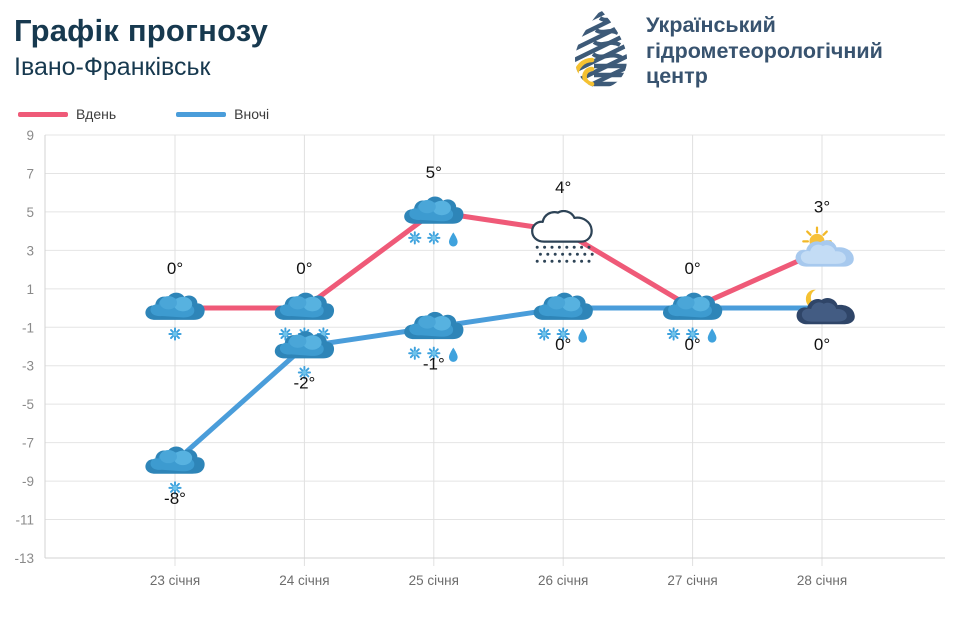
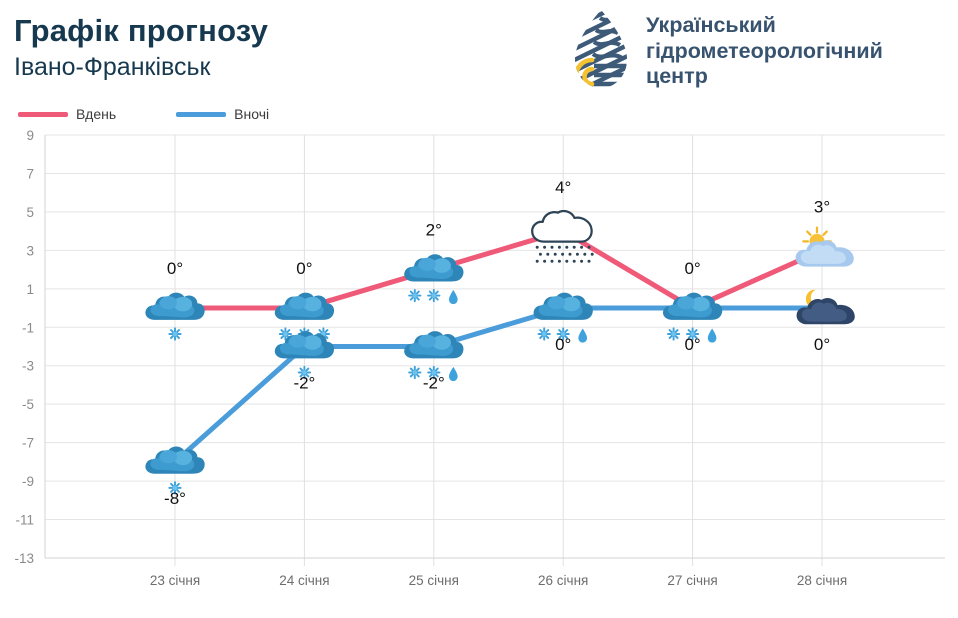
Вдень/25 січня: 5° -> 2°
Вночі/25 січня: -1° -> -2°
